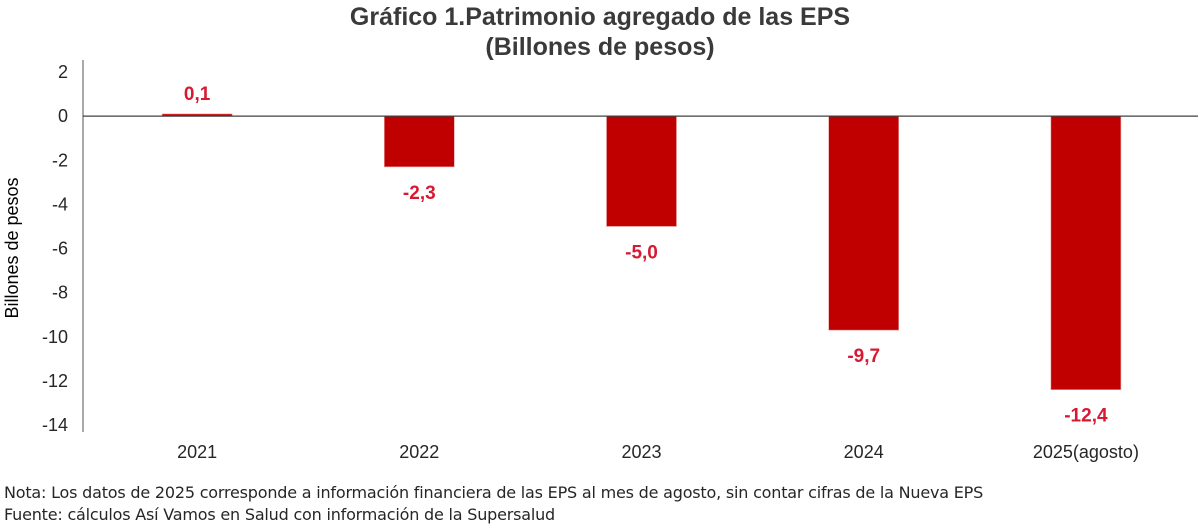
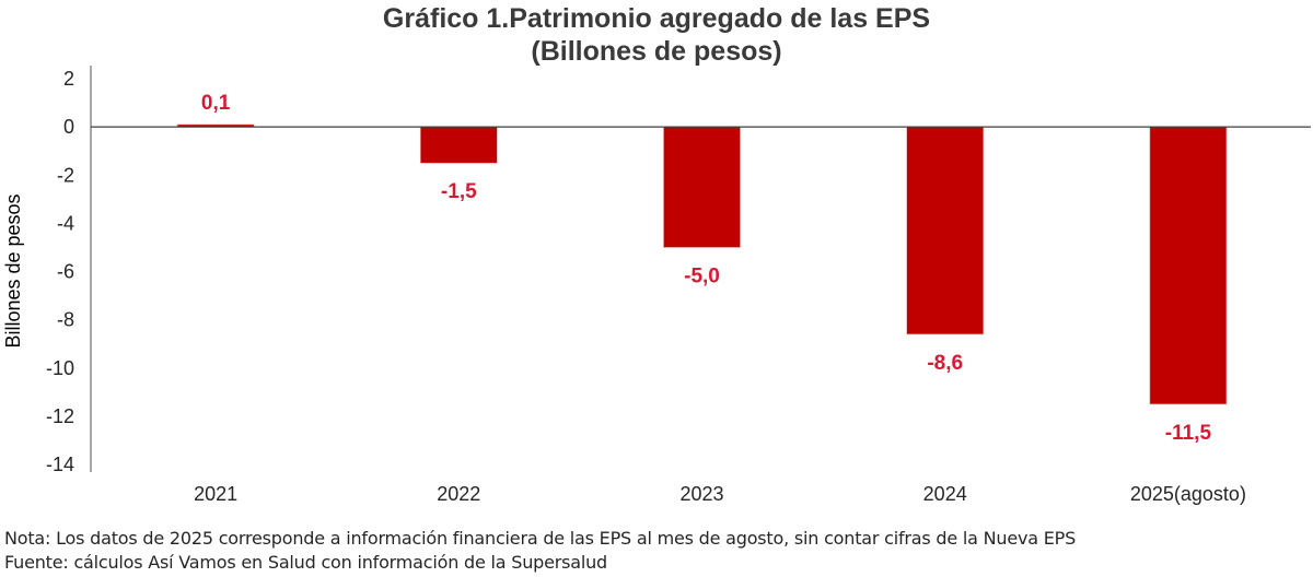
2022: -2,3 -> -1,5
2024: -9,7 -> -8,6
2025(agosto): -12,4 -> -11,5
